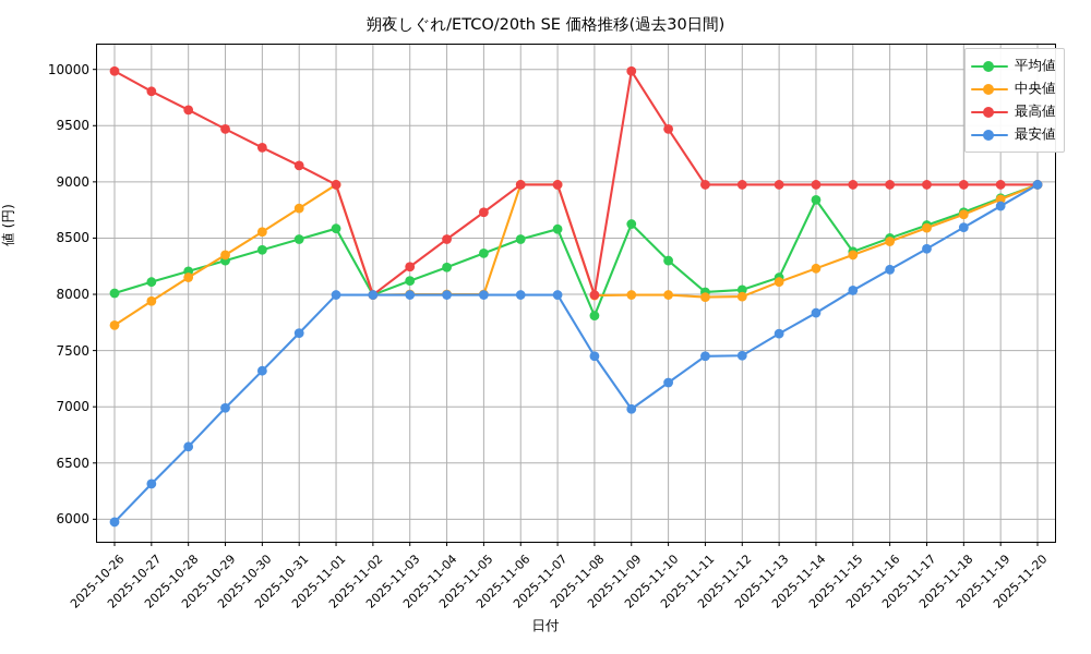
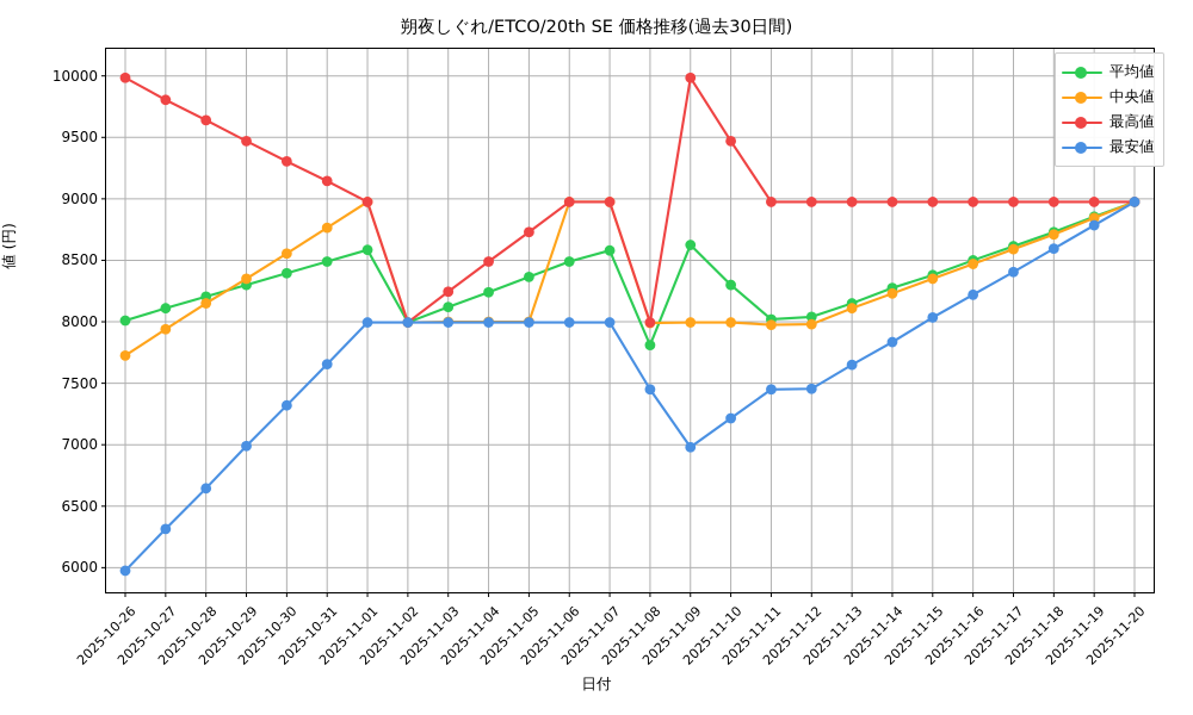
平均値/2025-11-14: 8840 -> 8280
